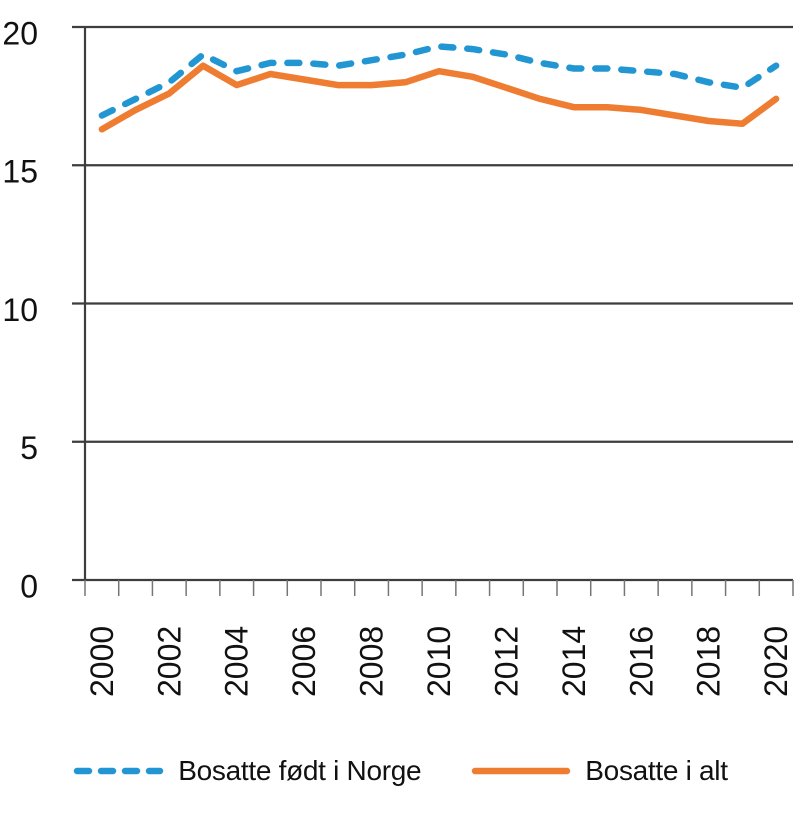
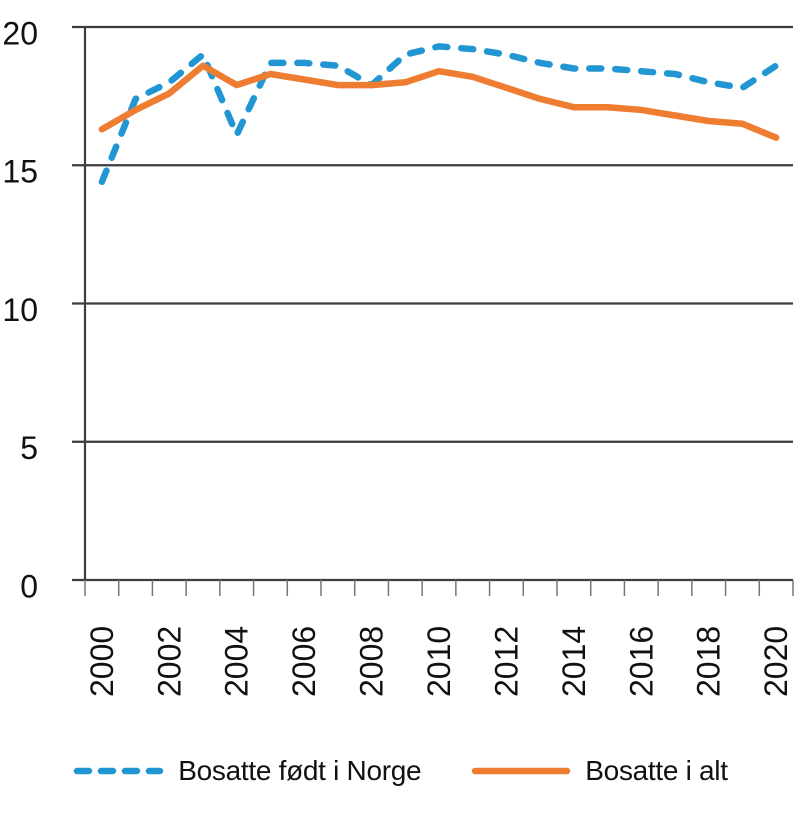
Bosatte født i Norge/2000: 16.8 -> 14.4
Bosatte født i Norge/2004: 18.4 -> 16.1
Bosatte født i Norge/2008: 18.8 -> 17.9
Bosatte i alt/2020: 17.4 -> 16.0
